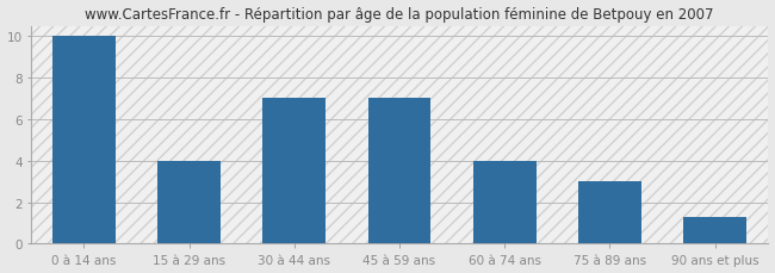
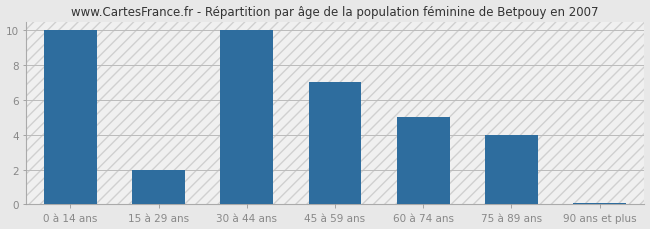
15 à 29 ans: 4.0 -> 2.0
30 à 44 ans: 7.0 -> 10.0
60 à 74 ans: 4.0 -> 5.0
75 à 89 ans: 3.0 -> 4.0
90 ans et plus: 1.3 -> 0.1
